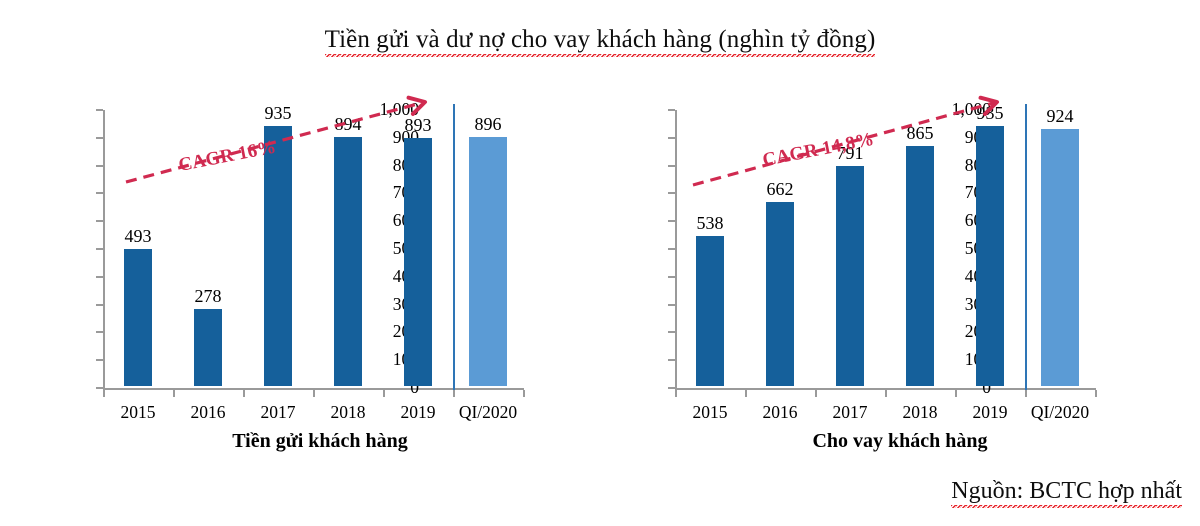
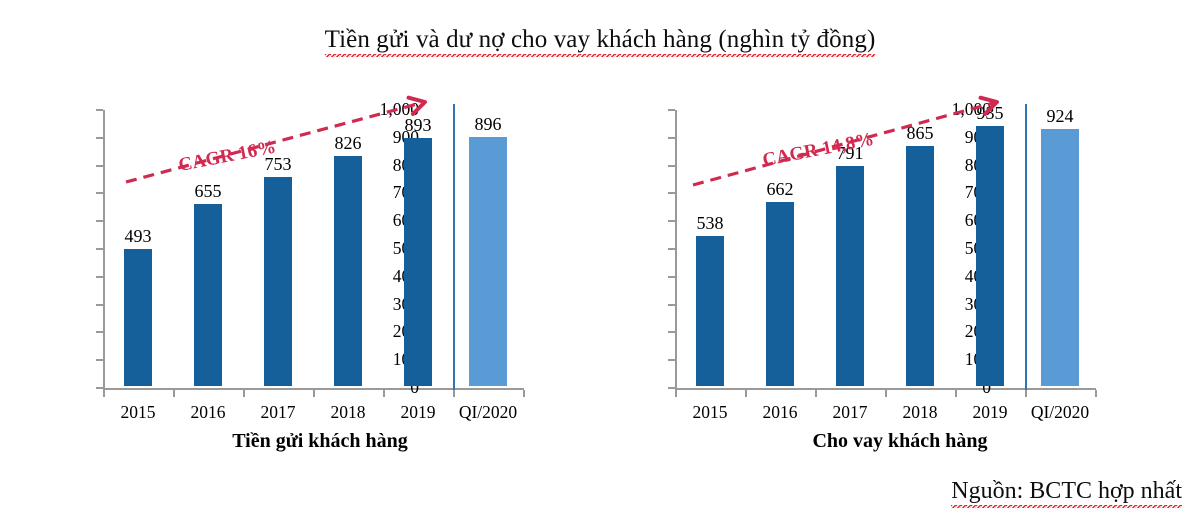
Tiền gửi khách hàng/2016: 278 -> 655
Tiền gửi khách hàng/2017: 935 -> 753
Tiền gửi khách hàng/2018: 894 -> 826
